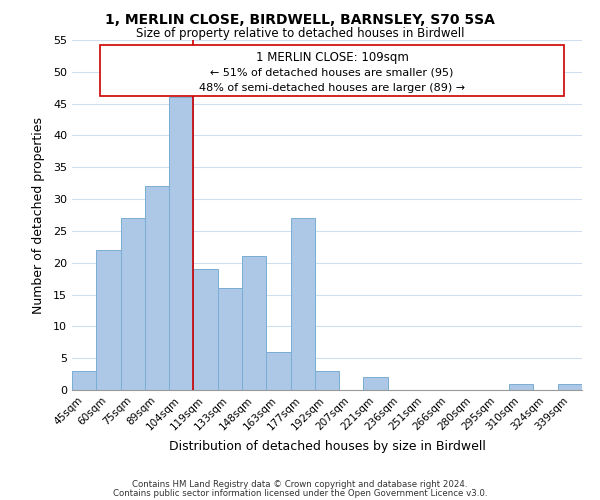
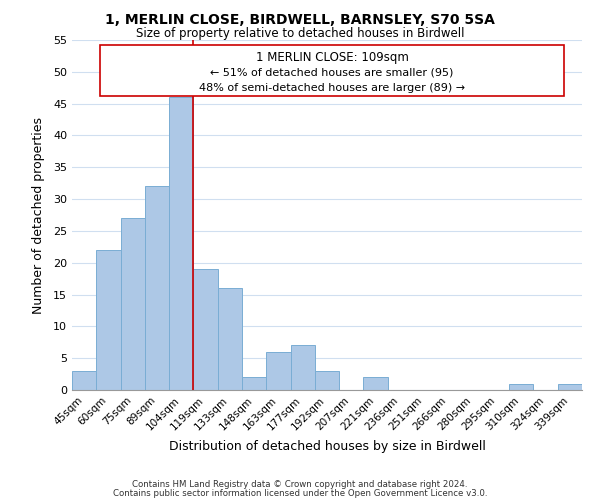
148sqm: 21 -> 2
177sqm: 27 -> 7
